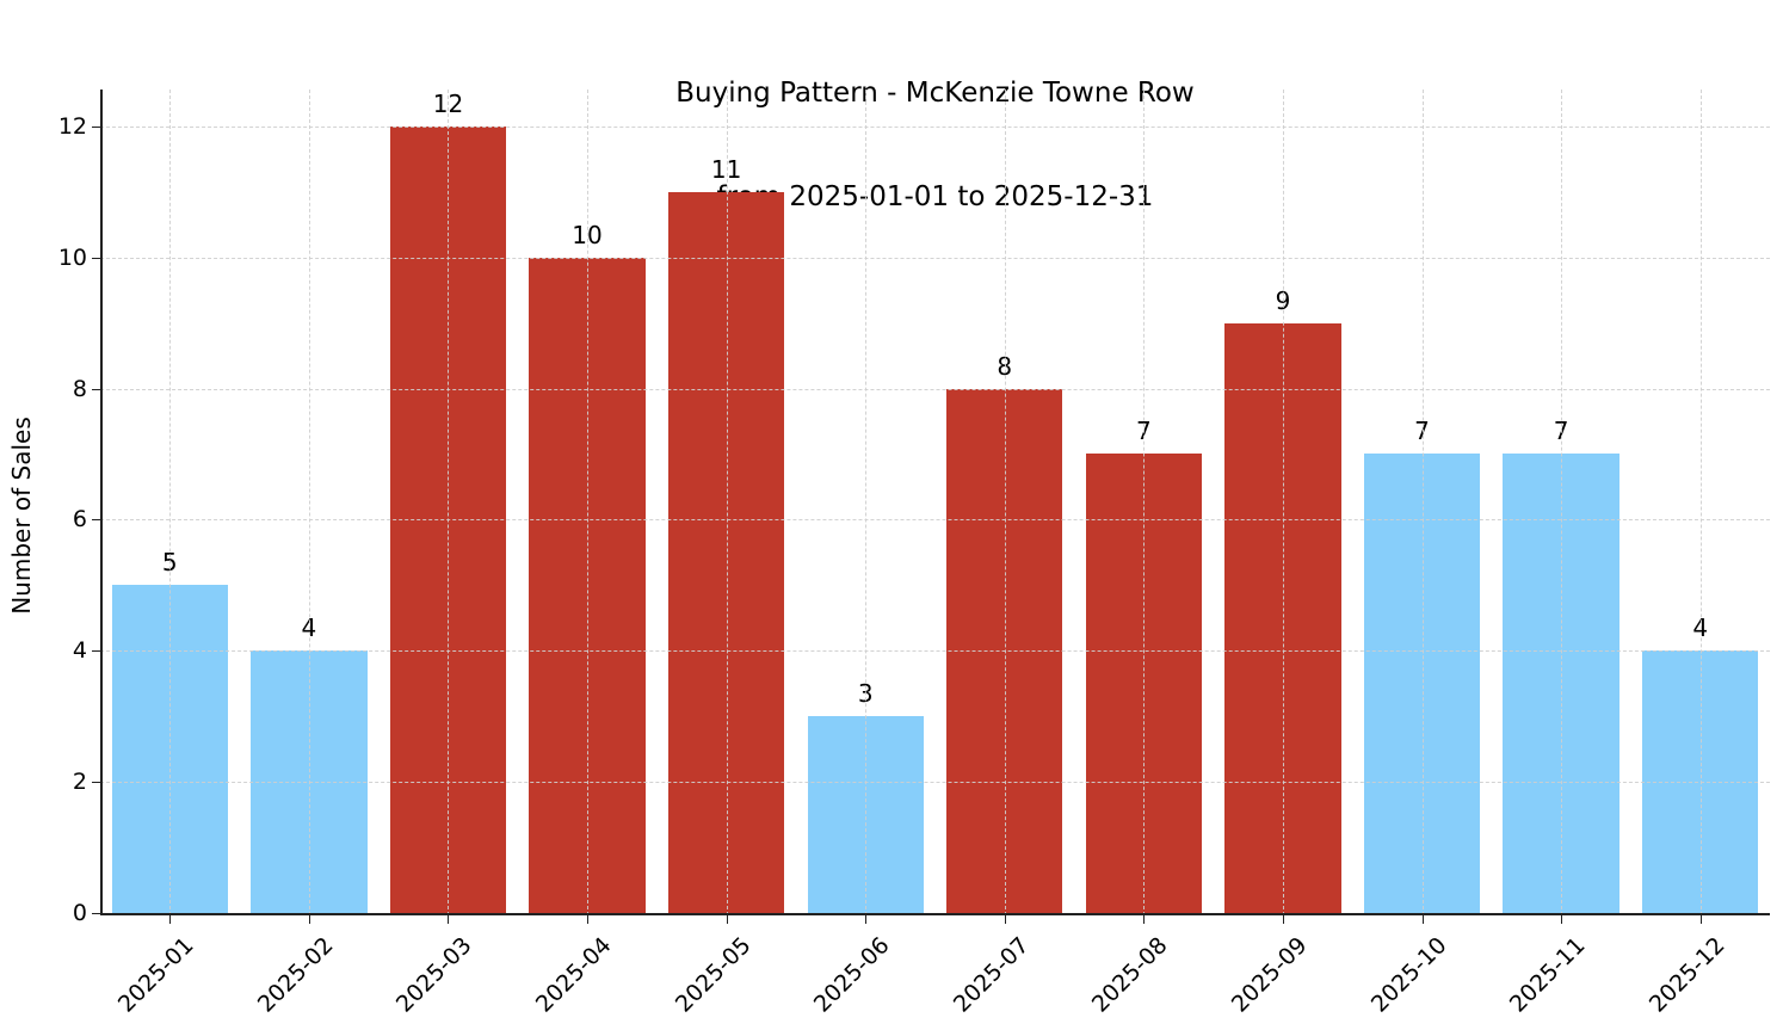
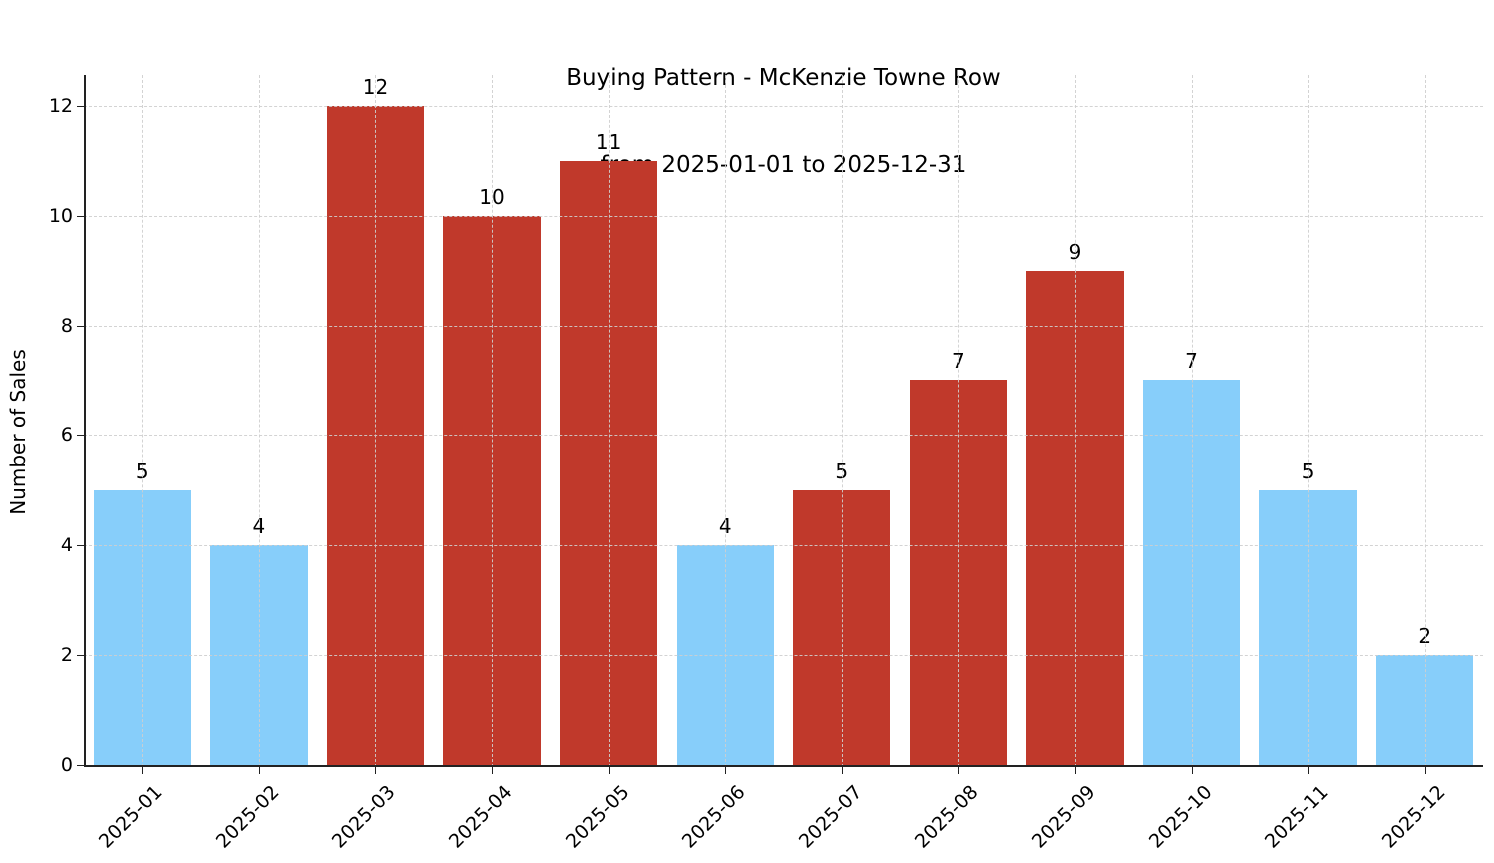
2025-06: 3 -> 4
2025-07: 8 -> 5
2025-11: 7 -> 5
2025-12: 4 -> 2
